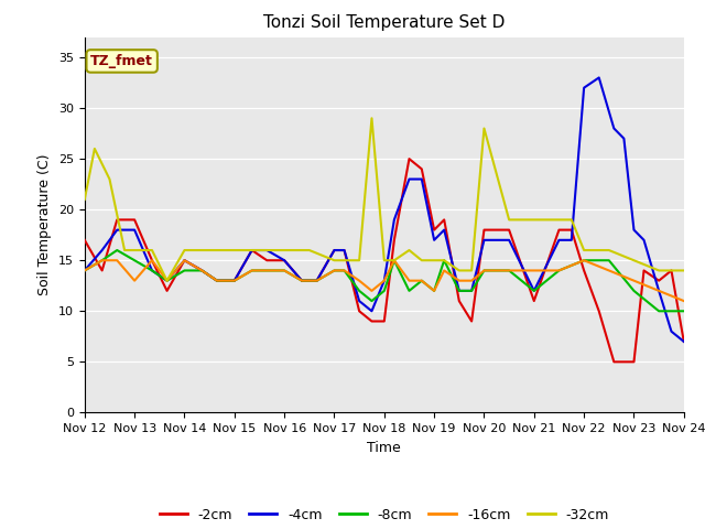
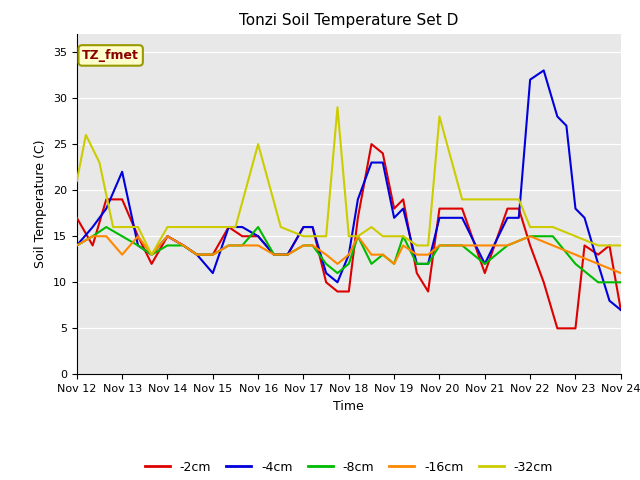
-4cm/Nov 13: 18 -> 22
-4cm/Nov 15: 13 -> 11
-8cm/Nov 16: 14 -> 16
-32cm/Nov 16: 16 -> 25
